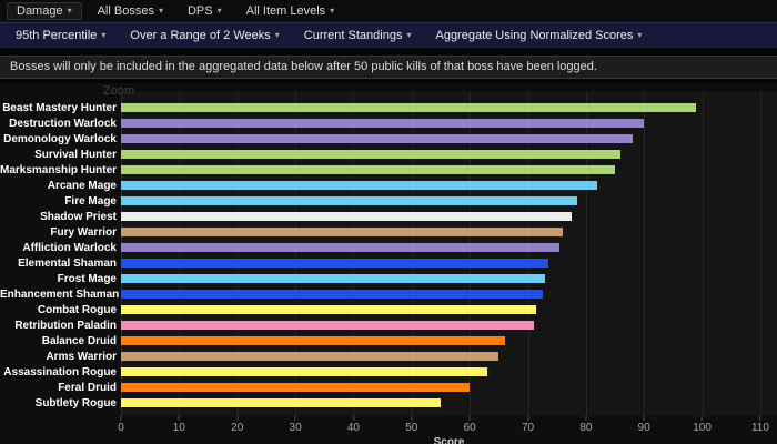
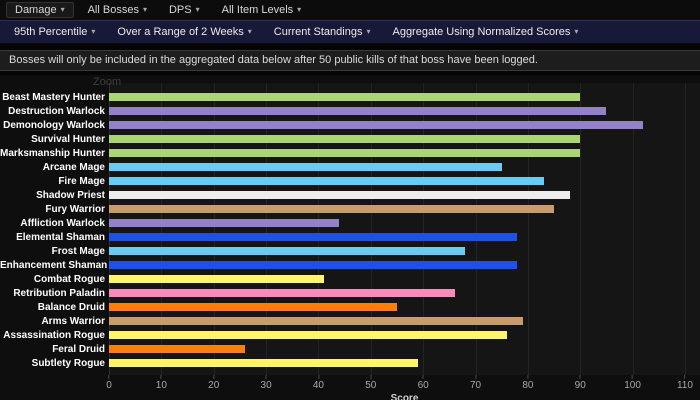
Beast Mastery Hunter: 99 -> 90
Destruction Warlock: 90 -> 95
Demonology Warlock: 88 -> 102
Survival Hunter: 86 -> 90
Marksmanship Hunter: 85 -> 90
Arcane Mage: 82 -> 75
Fire Mage: 78 -> 83
Shadow Priest: 78 -> 88
Fury Warrior: 76 -> 85
Affliction Warlock: 76 -> 44
Elemental Shaman: 74 -> 78
Frost Mage: 73 -> 68
Enhancement Shaman: 72 -> 78
Combat Rogue: 72 -> 41
Retribution Paladin: 71 -> 66
Balance Druid: 66 -> 55
Arms Warrior: 65 -> 79
Assassination Rogue: 63 -> 76
Feral Druid: 60 -> 26
Subtlety Rogue: 55 -> 59
